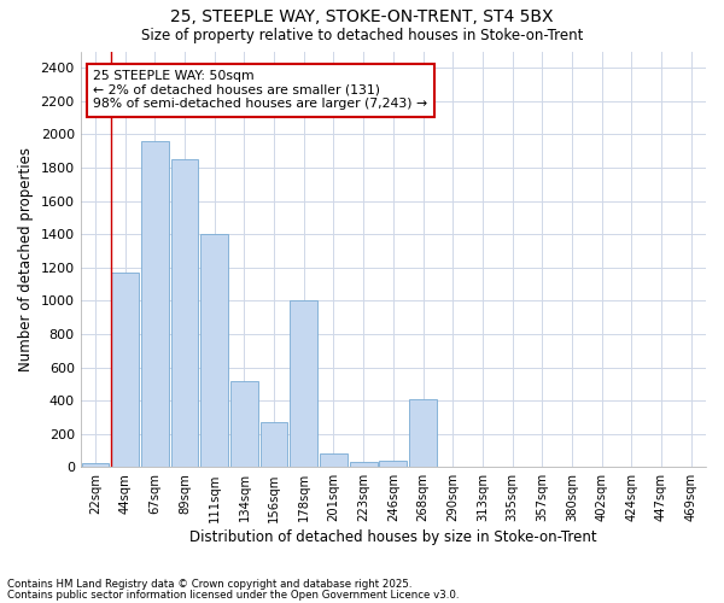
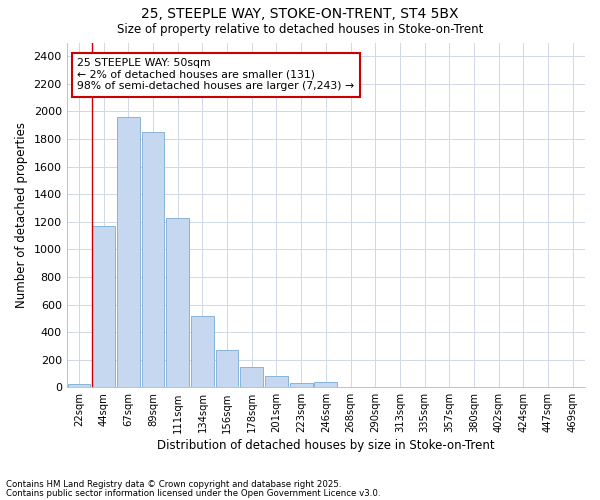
111sqm: 1400 -> 1230
178sqm: 1000 -> 140
268sqm: 410 -> 0
